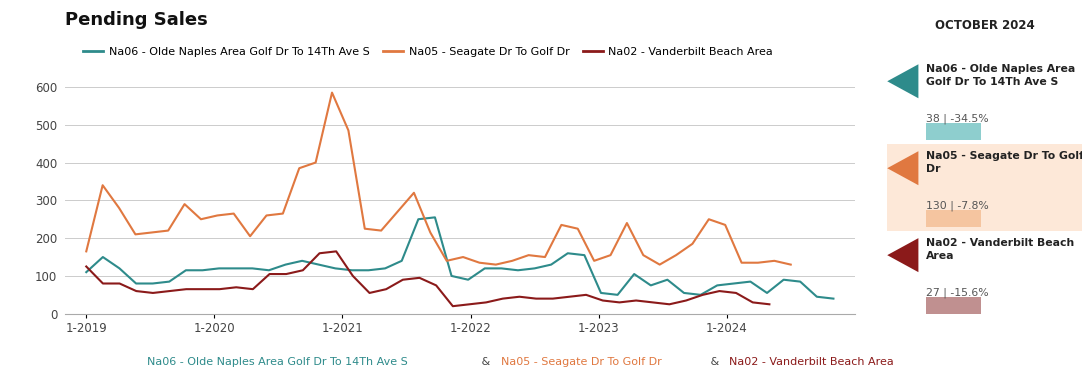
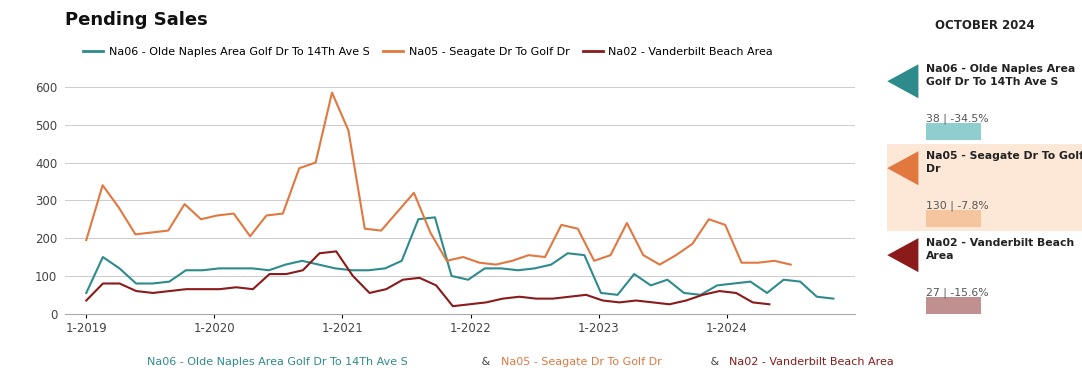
Na06 - Olde Naples Area Golf Dr To 14Th Ave S/1-2019: 110 -> 55
Na05 - Seagate Dr To Golf Dr/1-2019: 165 -> 195
Na02 - Vanderbilt Beach Area/1-2019: 125 -> 35
